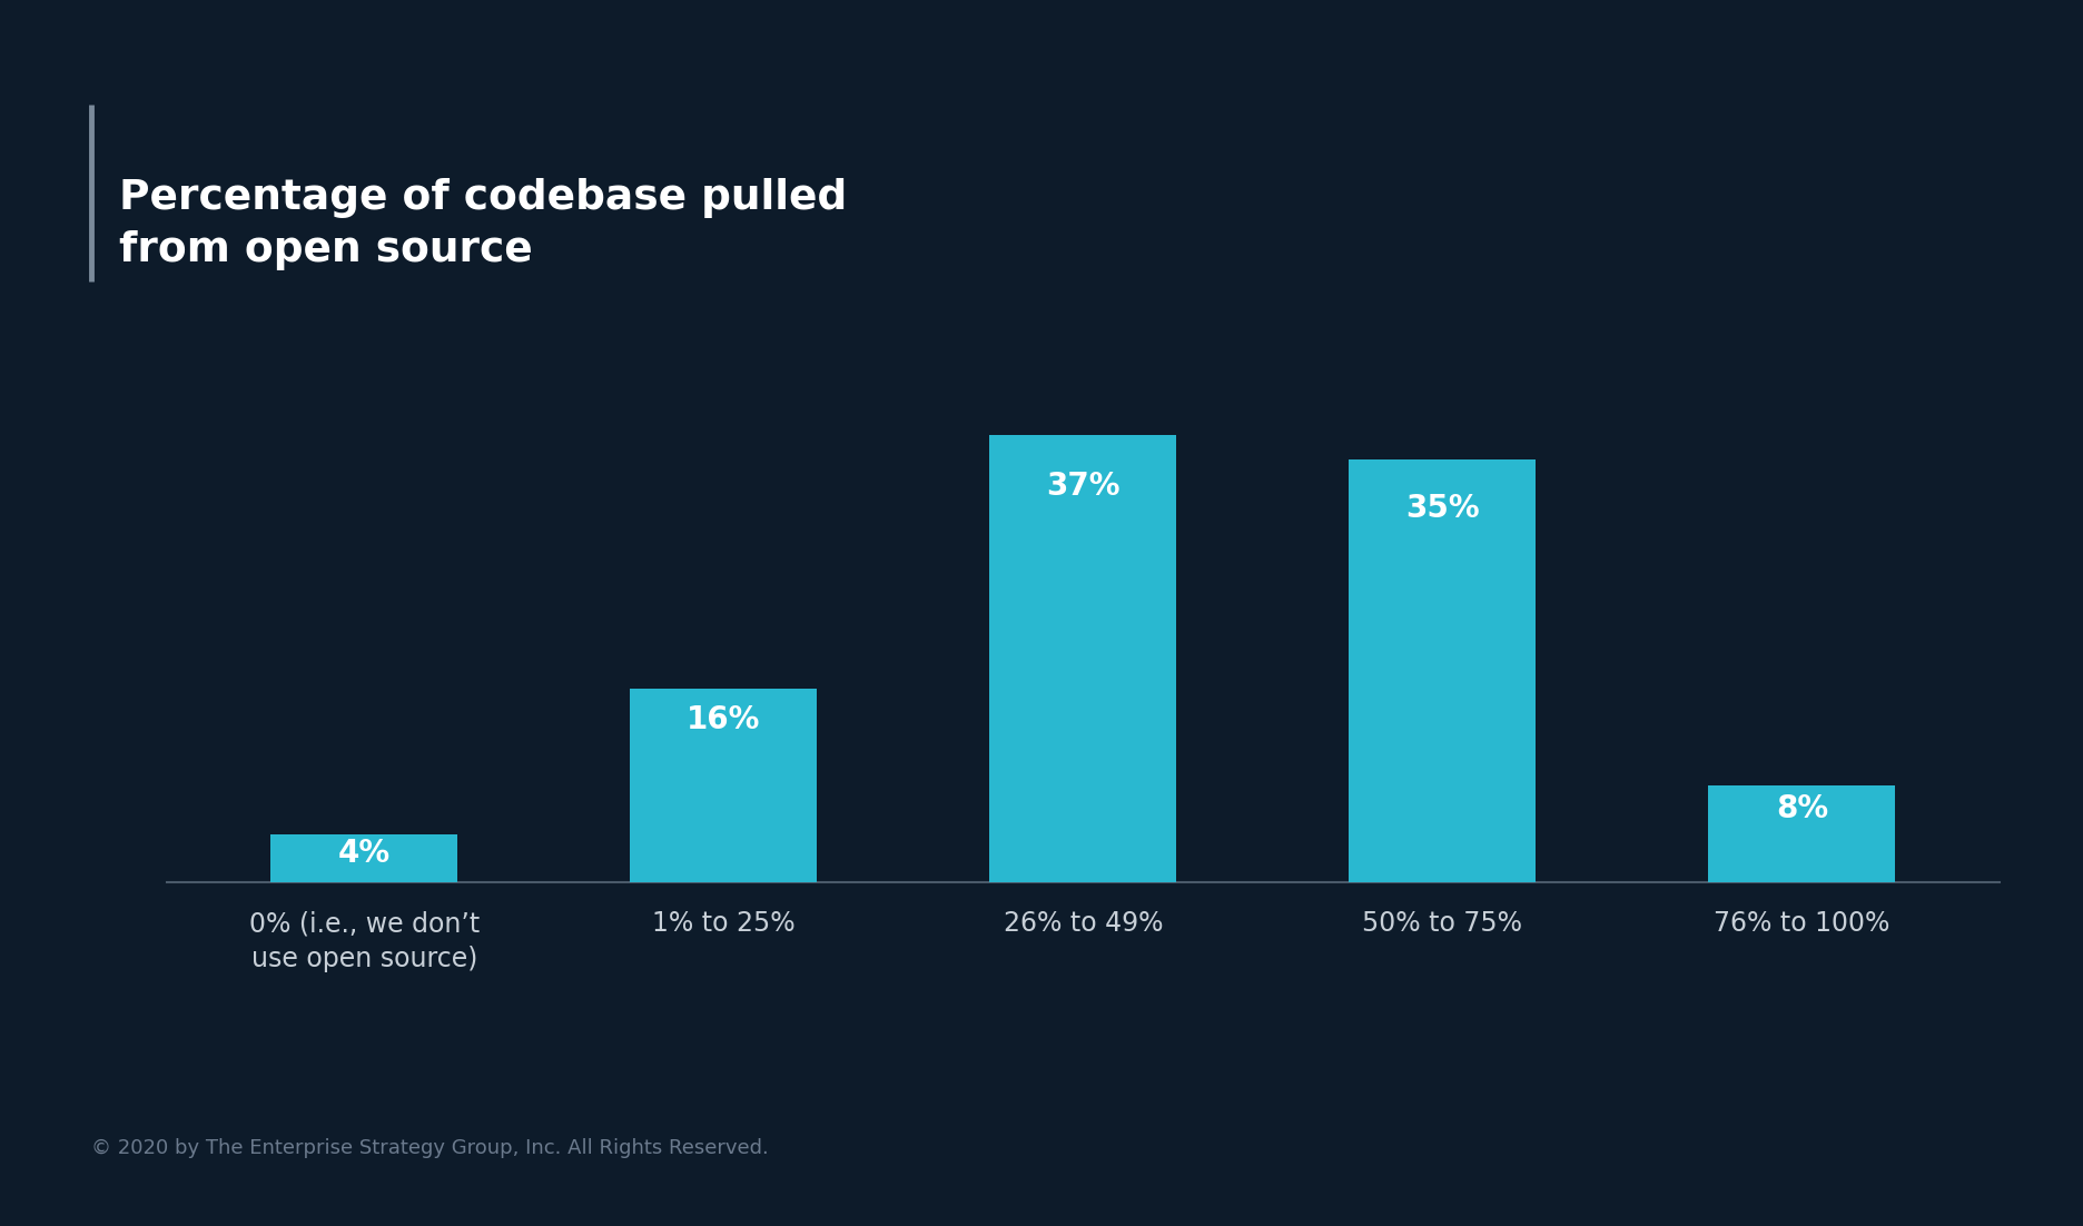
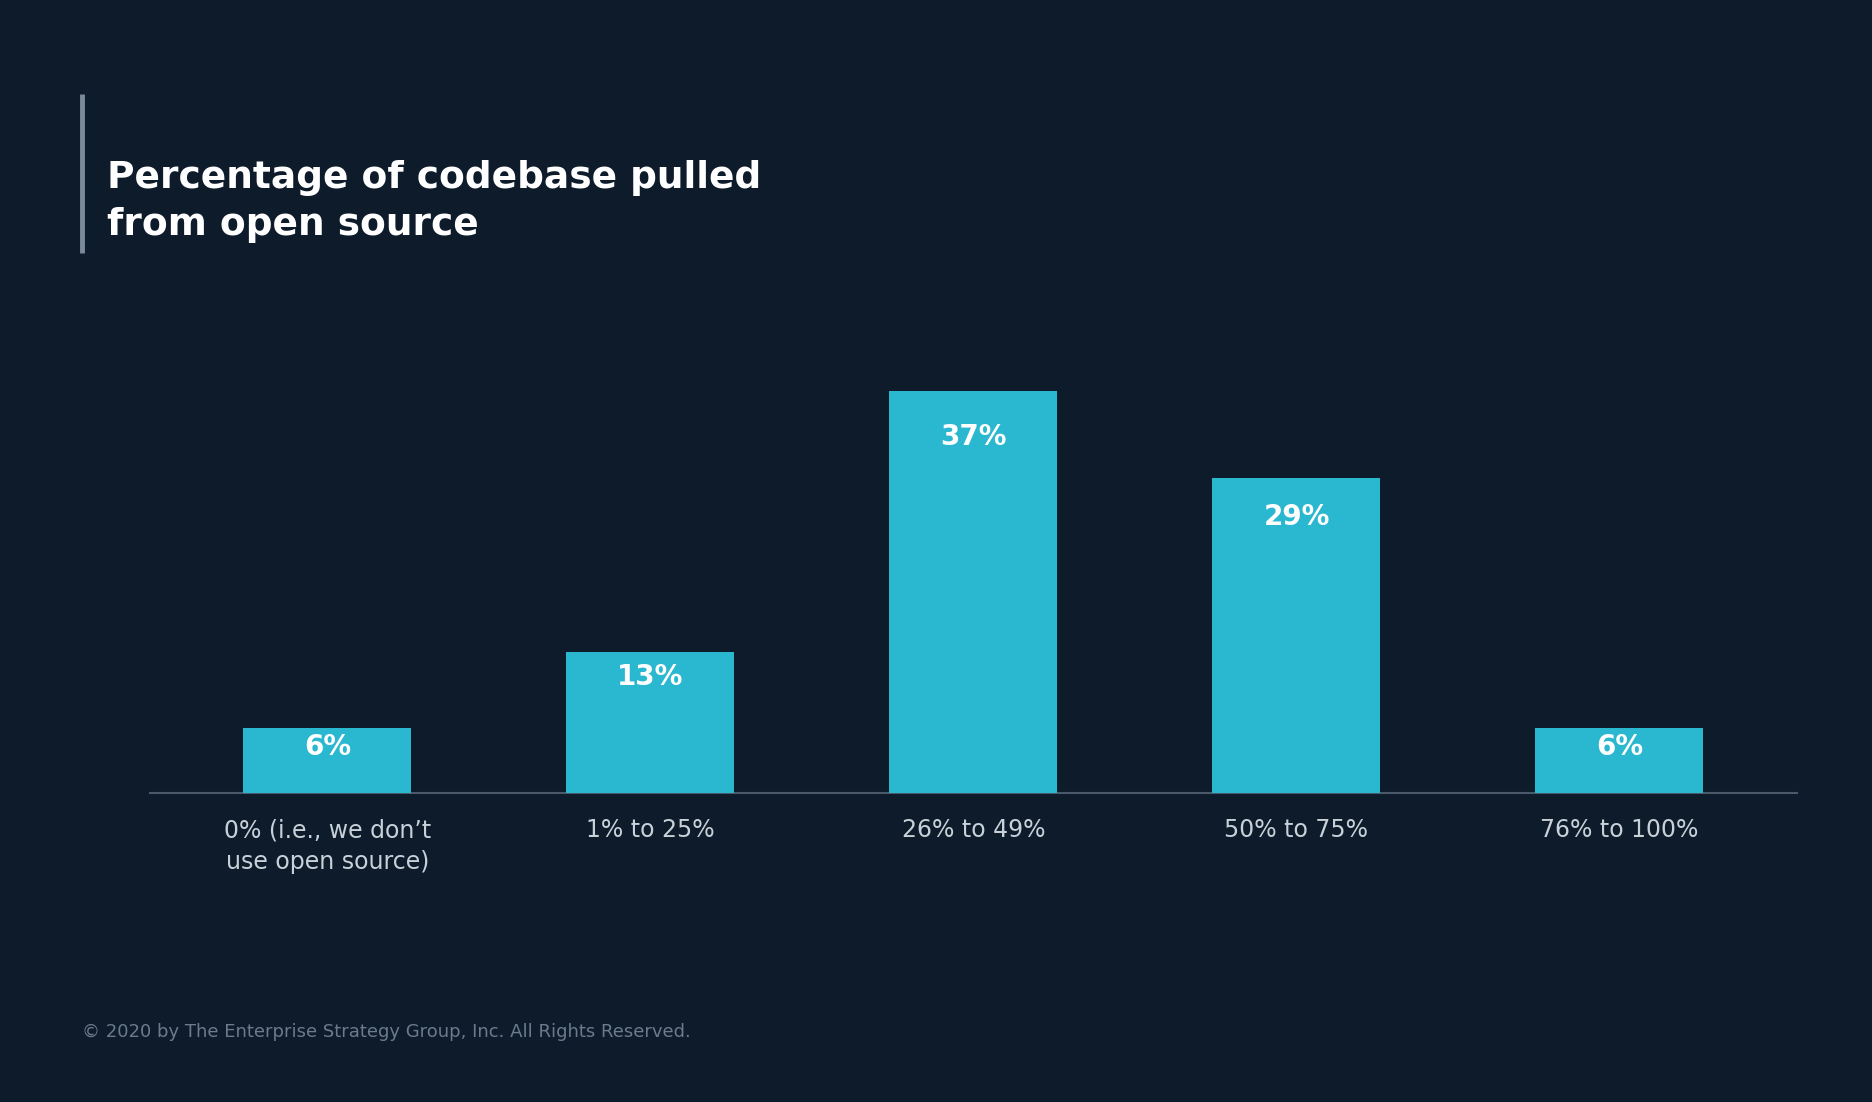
0% (i.e., we don’t use open source): 4% -> 6%
1% to 25%: 16% -> 13%
50% to 75%: 35% -> 29%
76% to 100%: 8% -> 6%
